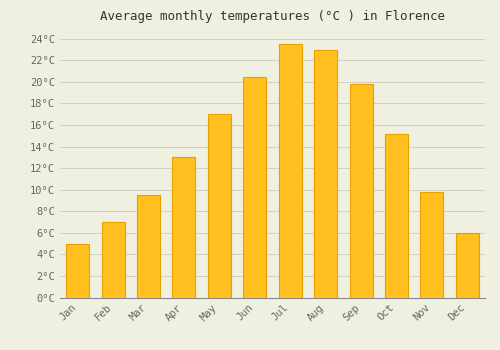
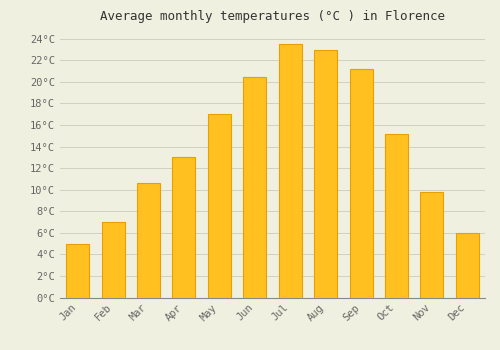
Mar: 9.5°C -> 10.6°C
Sep: 19.8°C -> 21.2°C
